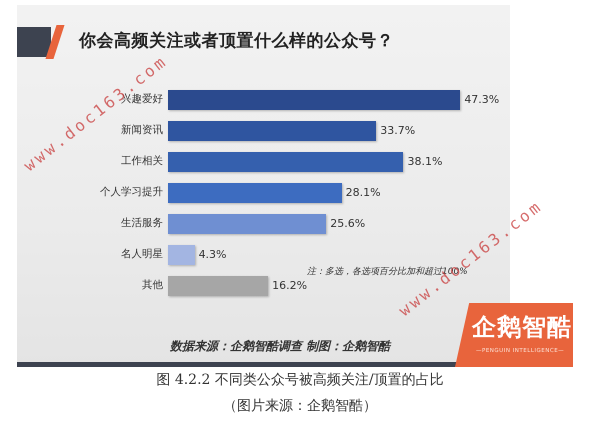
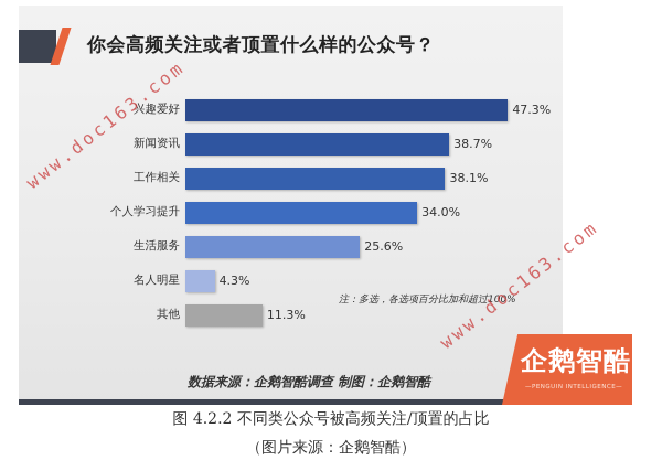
新闻资讯: 33.7% -> 38.7%
个人学习提升: 28.1% -> 34.0%
其他: 16.2% -> 11.3%
